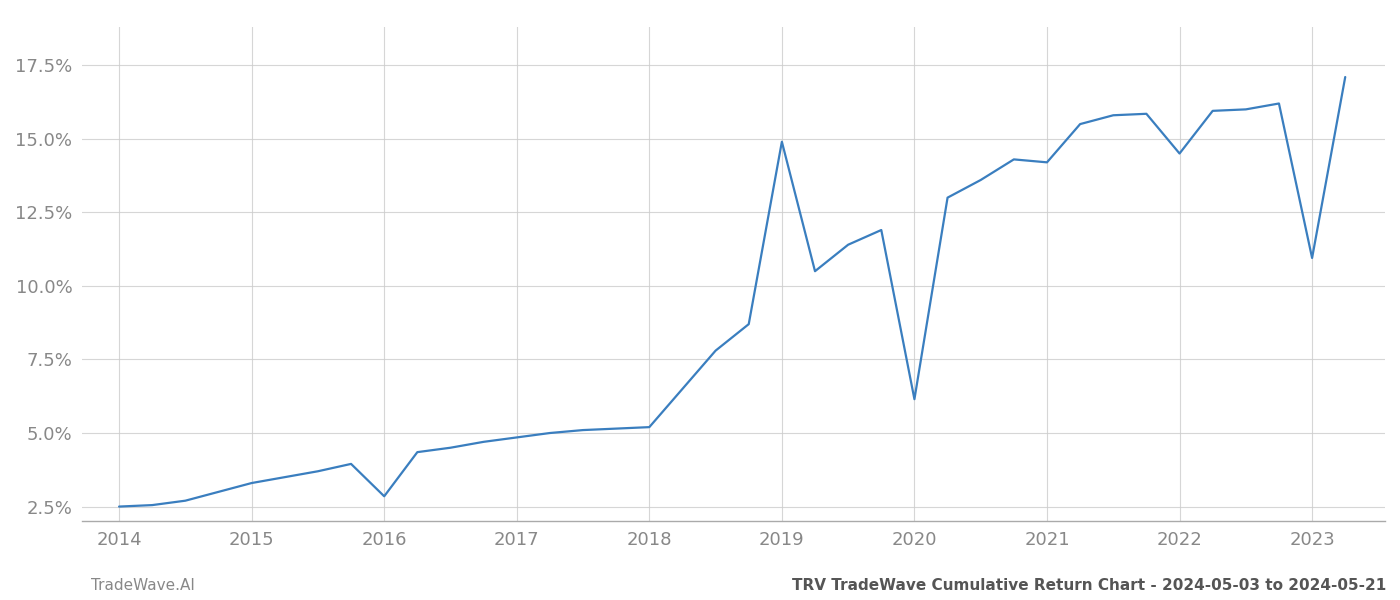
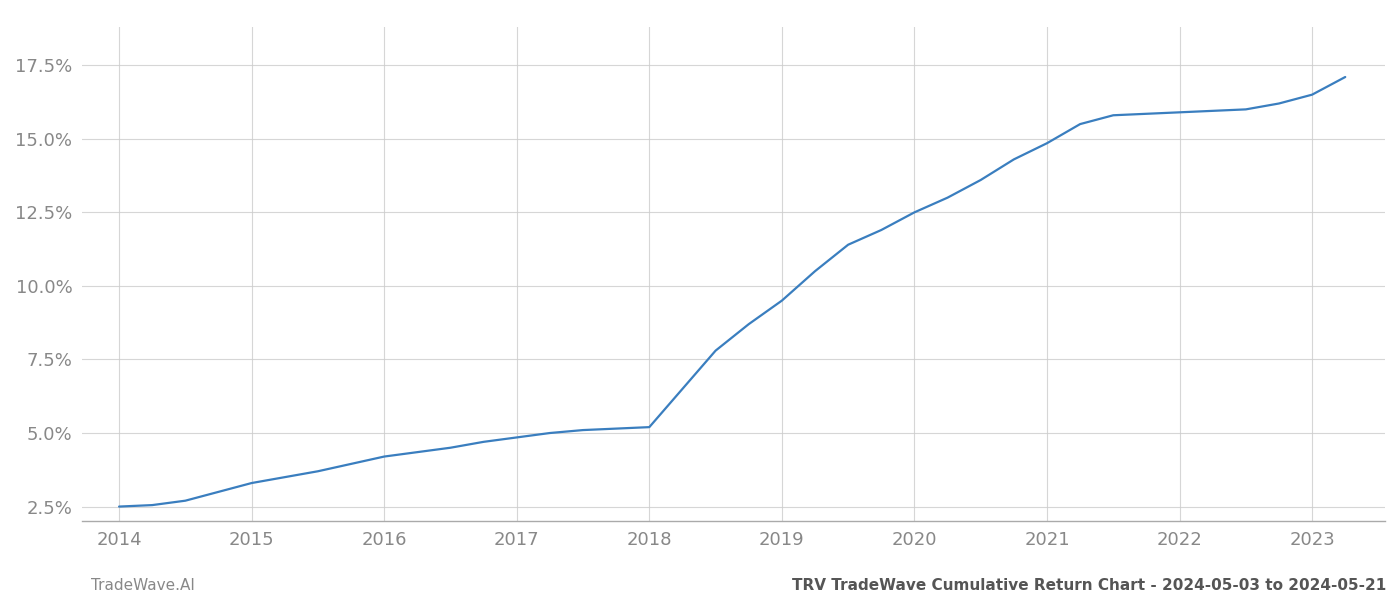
2016: 2.85% -> 4.20%
2019: 14.90% -> 9.50%
2020: 6.15% -> 12.50%
2021: 14.20% -> 14.85%
2022: 14.50% -> 15.90%
2023: 10.95% -> 16.50%
